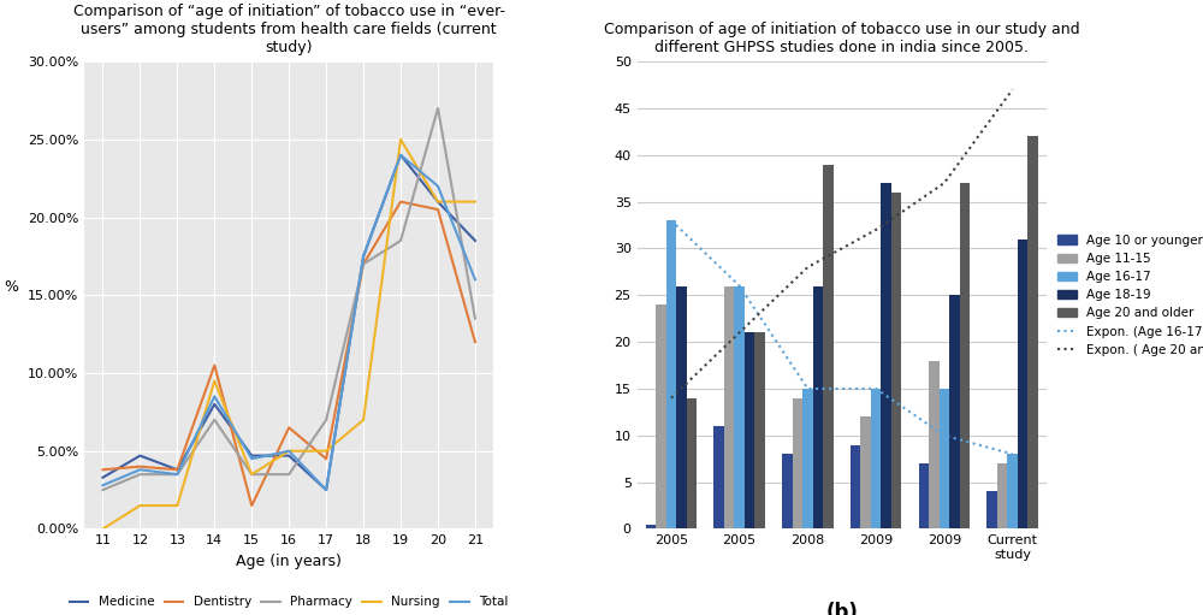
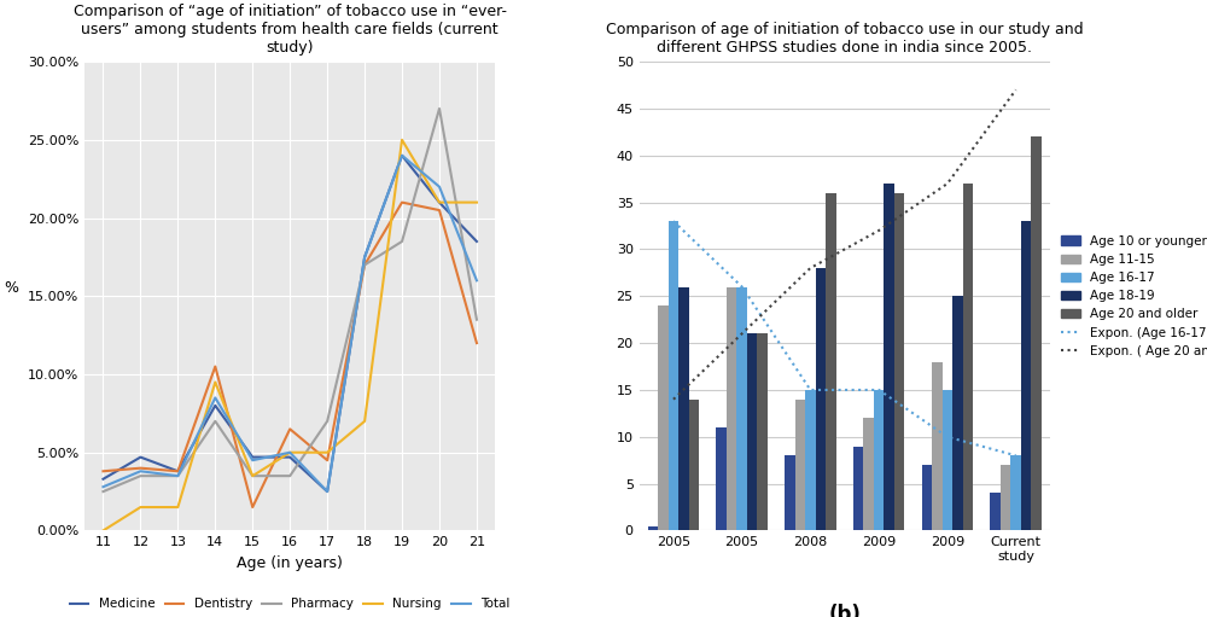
Age 18-19/2008: 26 -> 28
Age 20 and older/2008: 39 -> 36
Age 18-19/Current study: 31 -> 33
